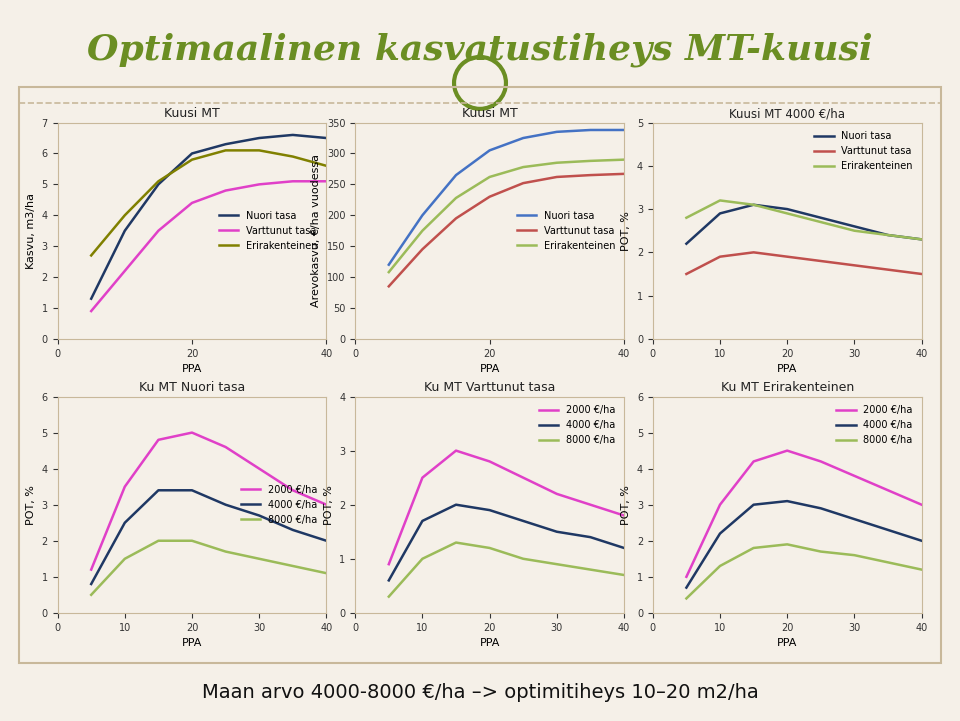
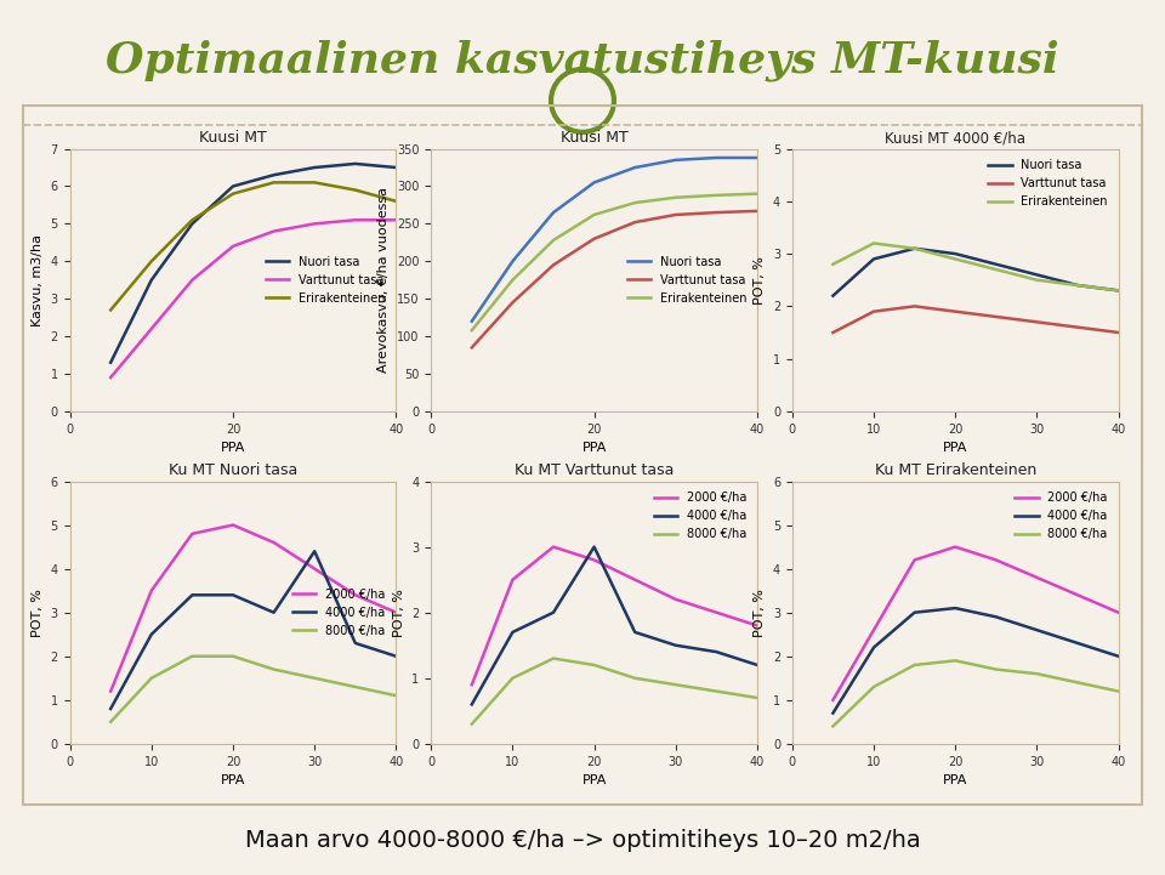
Ku MT Nuori tasa/4000 €/ha/30: 2.7 -> 4.4
Ku MT Varttunut tasa/4000 €/ha/20: 1.9 -> 3.0
Ku MT Erirakenteinen/2000 €/ha/10: 3.0 -> 2.6
